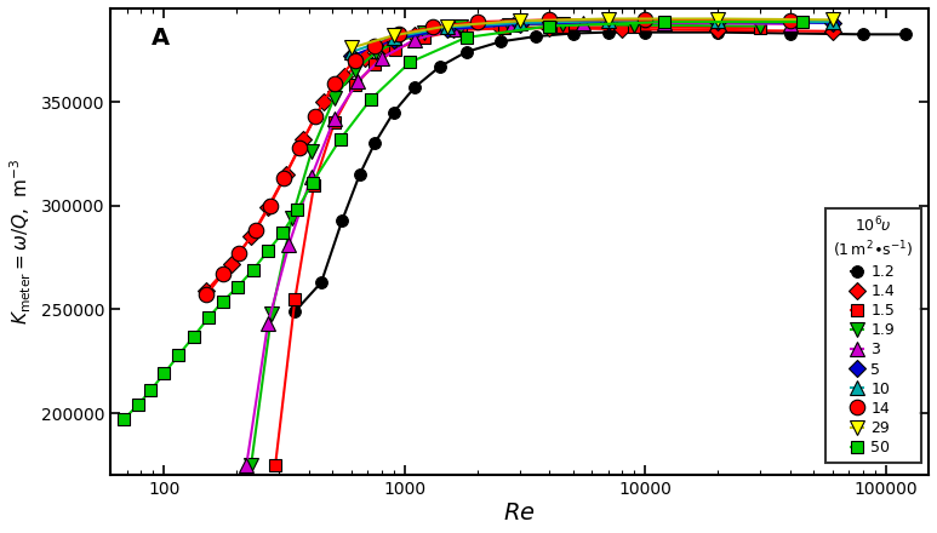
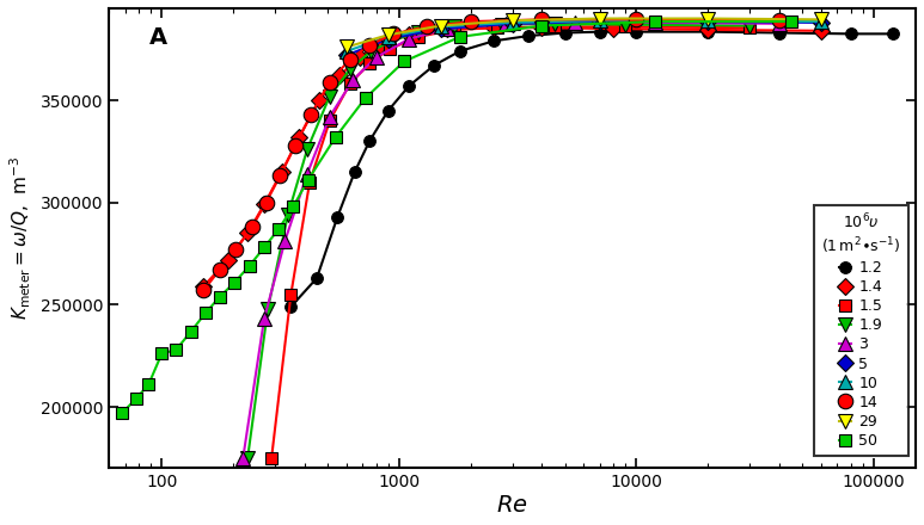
50/100: 219000 -> 226000
